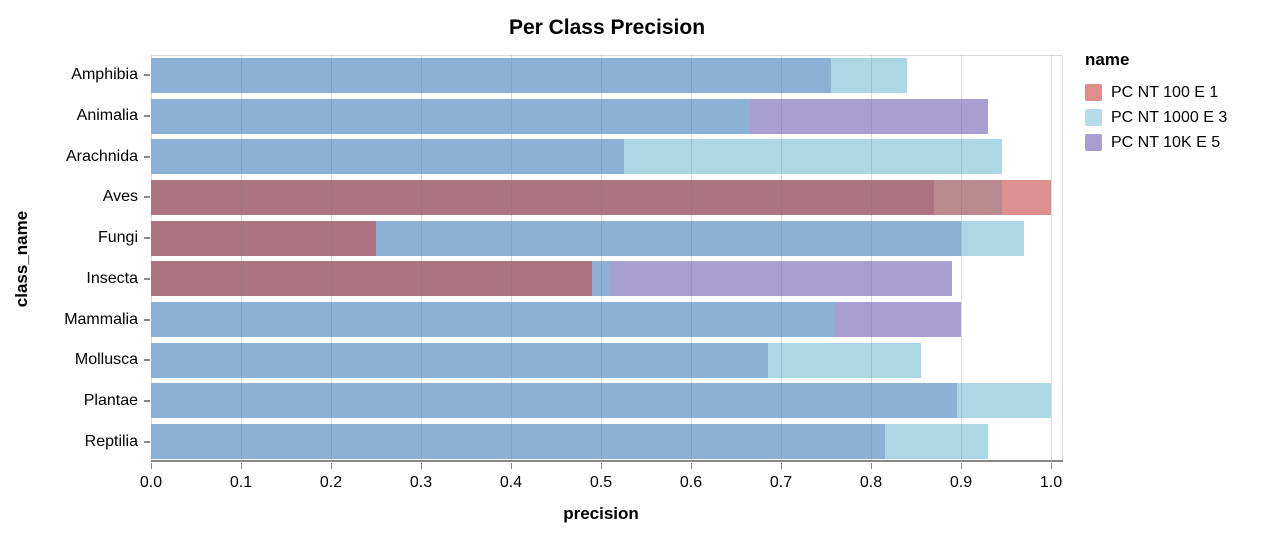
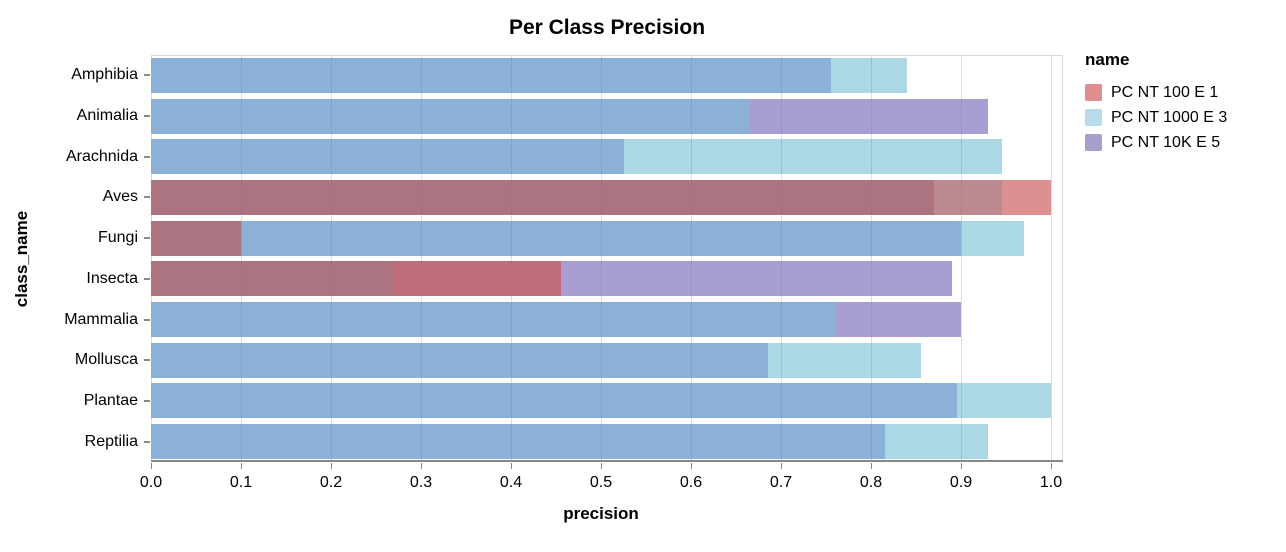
PC NT 100 E 1/Fungi: 0.25 -> 0.10
PC NT 100 E 1/Insecta: 0.49 -> 0.46
PC NT 1000 E 3/Insecta: 0.51 -> 0.27
